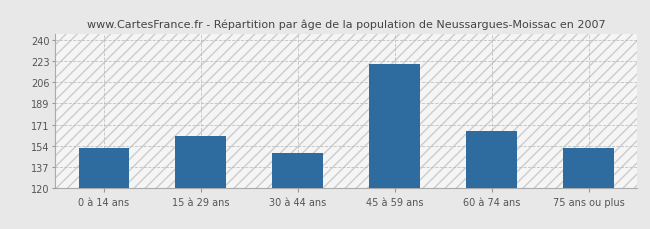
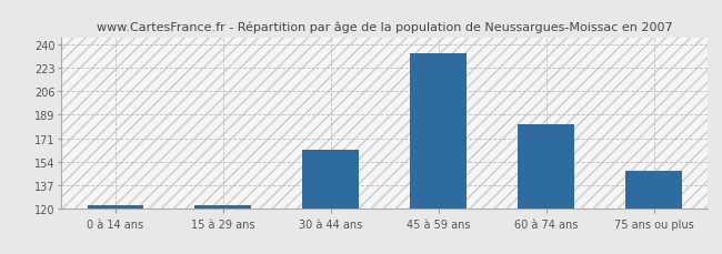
0 à 14 ans: 152 -> 122
15 à 29 ans: 162 -> 122
30 à 44 ans: 148 -> 163
45 à 59 ans: 220 -> 233
60 à 74 ans: 166 -> 181
75 ans ou plus: 152 -> 147
